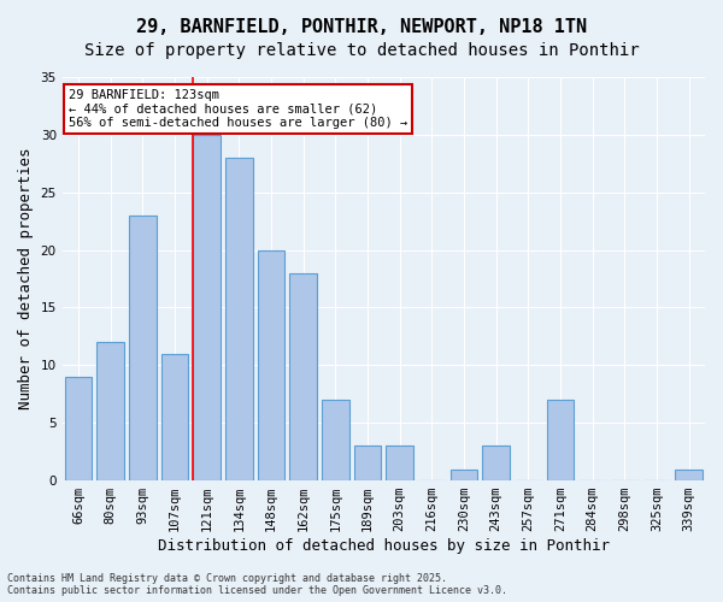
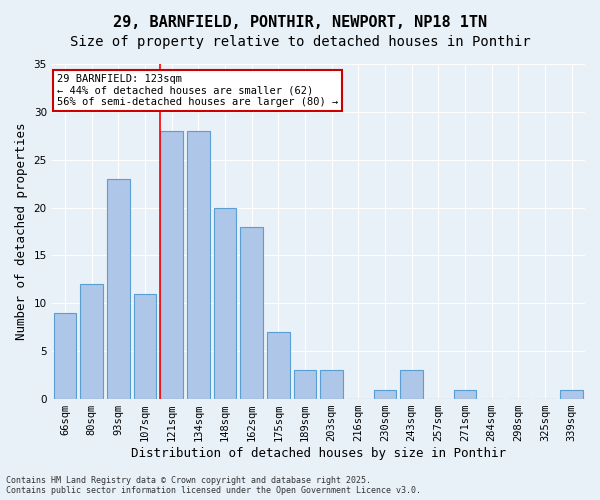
121sqm: 30 -> 28
271sqm: 7 -> 1
